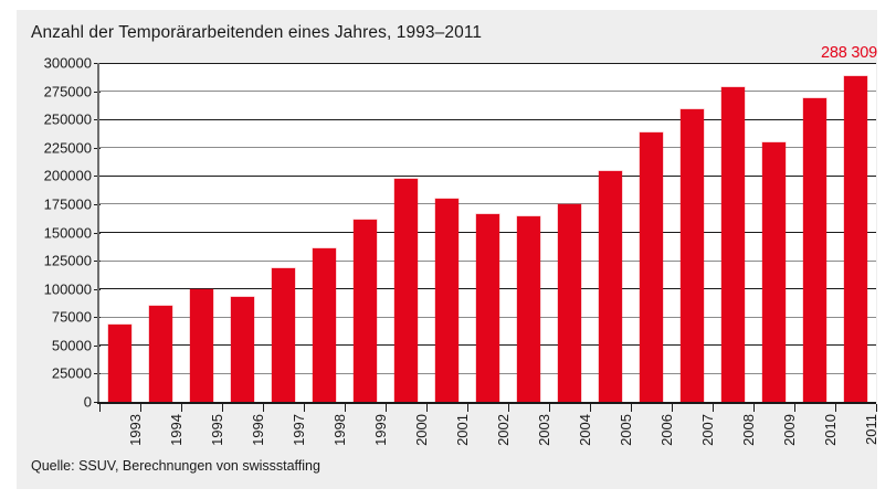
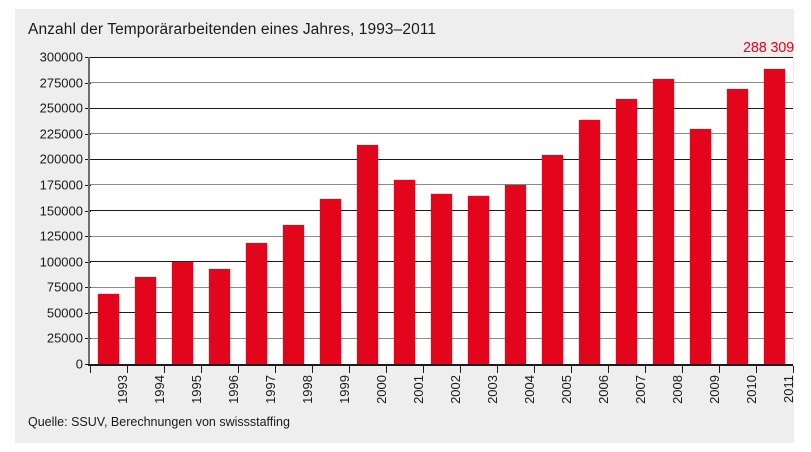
2000: 197000 -> 214000
